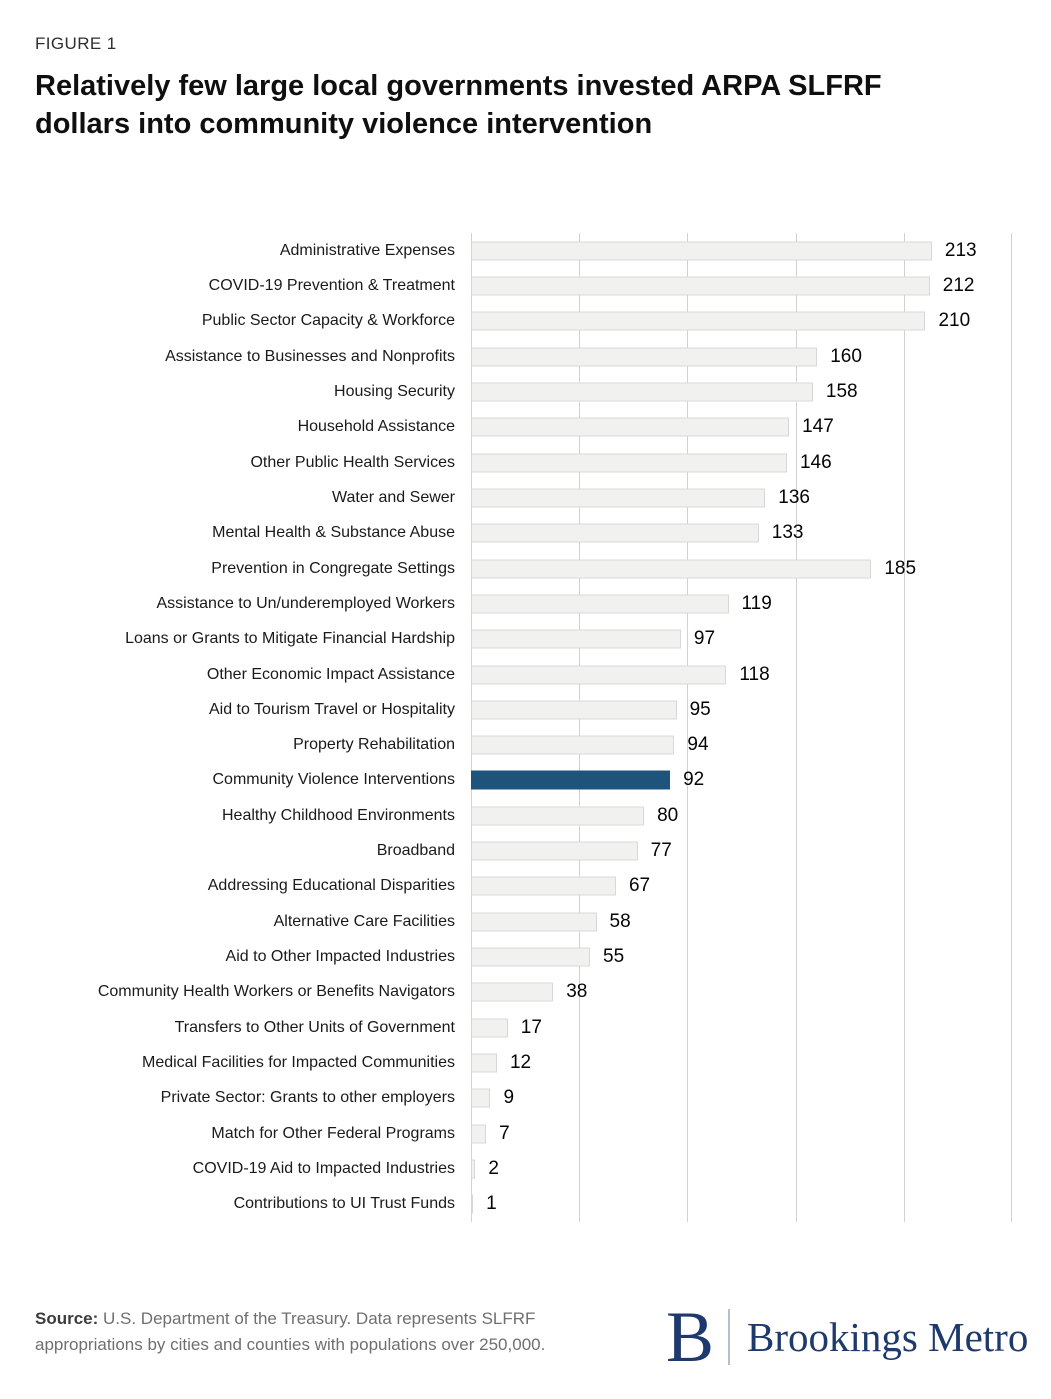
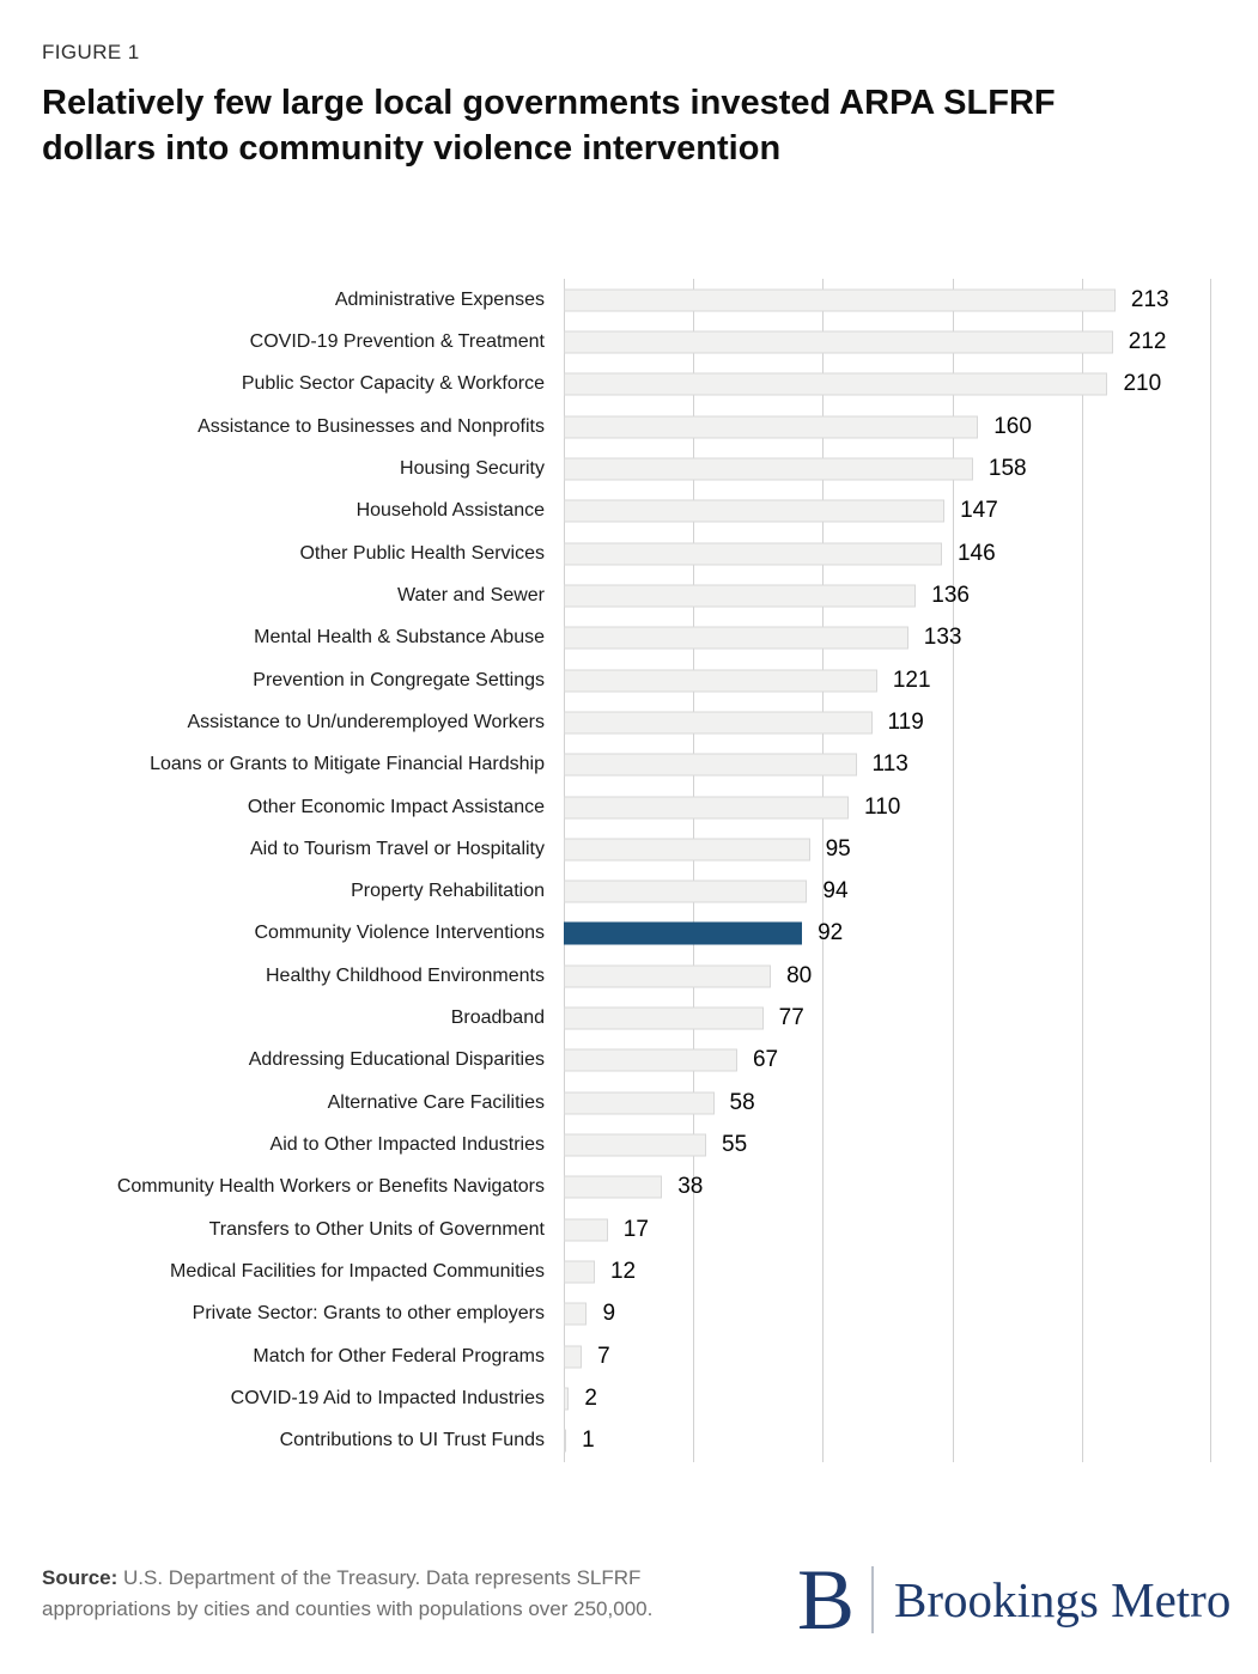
Prevention in Congregate Settings: 185 -> 121
Loans or Grants to Mitigate Financial Hardship: 97 -> 113
Other Economic Impact Assistance: 118 -> 110
